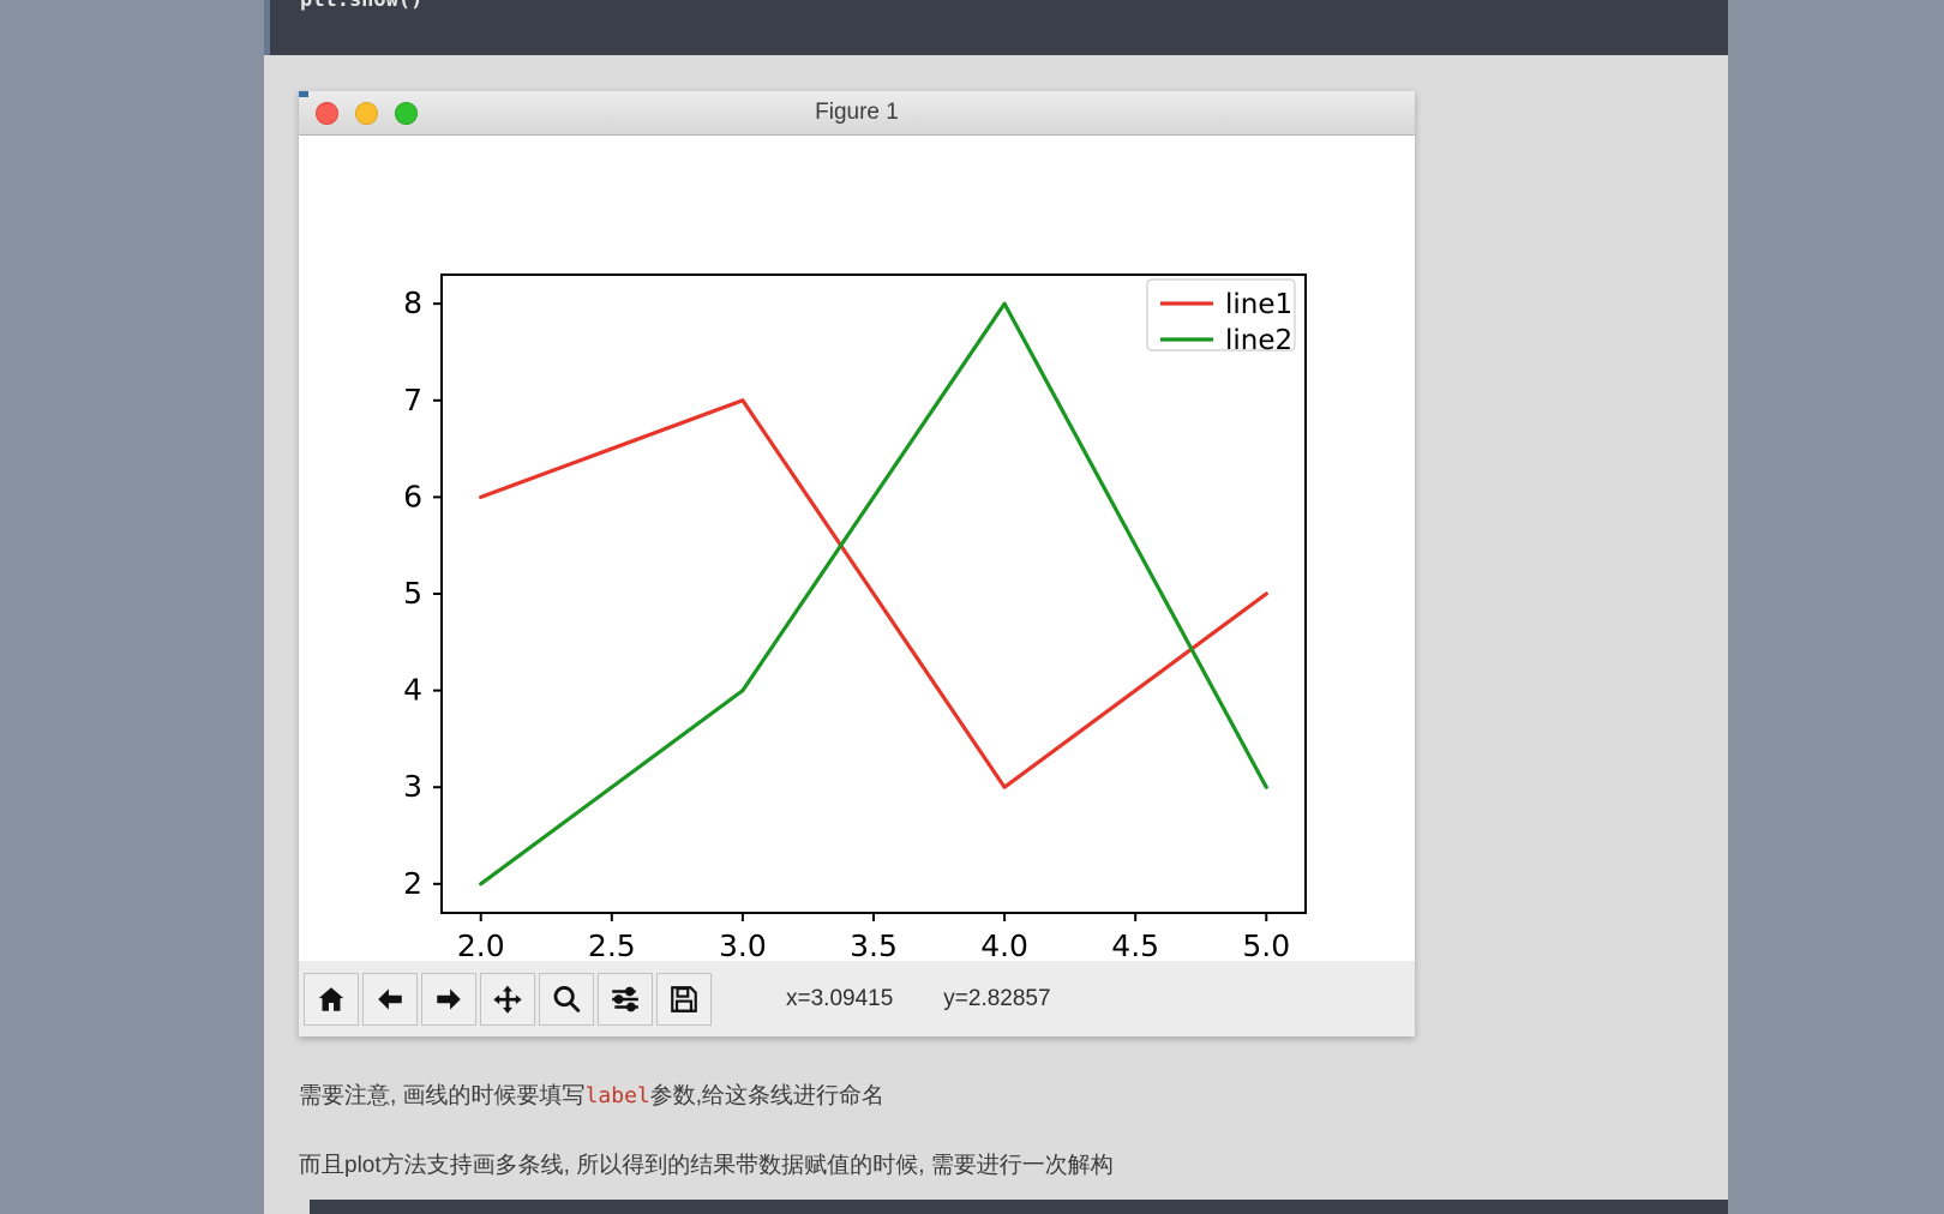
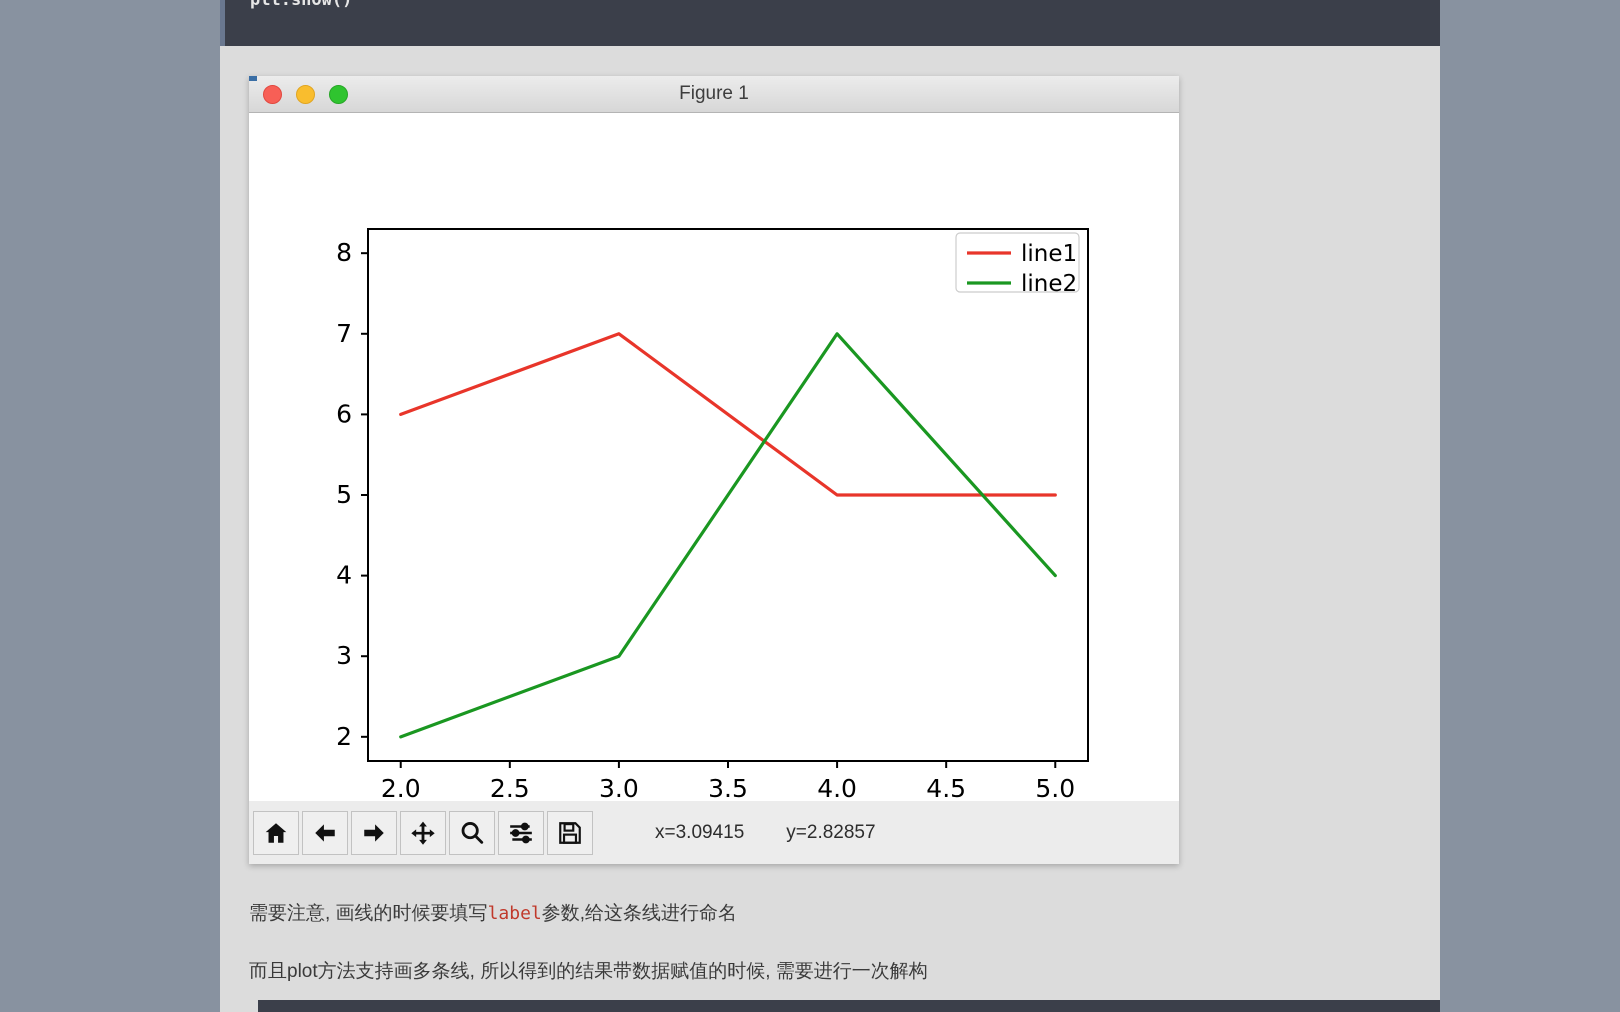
line2/3.0: 4 -> 3
line1/4.0: 3 -> 5
line2/4.0: 8 -> 7
line2/5.0: 3 -> 4
